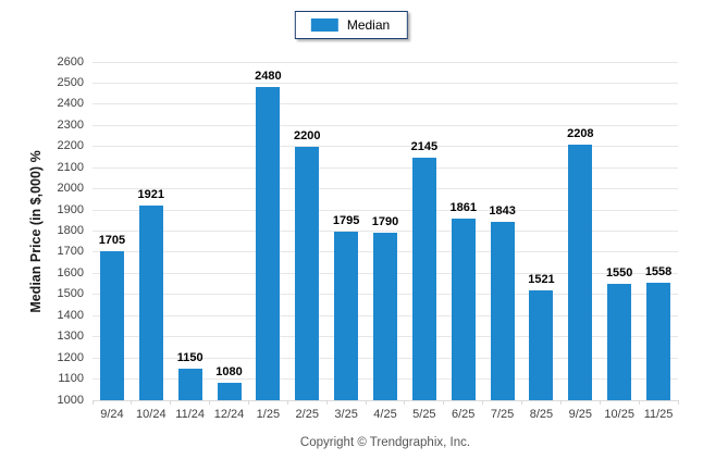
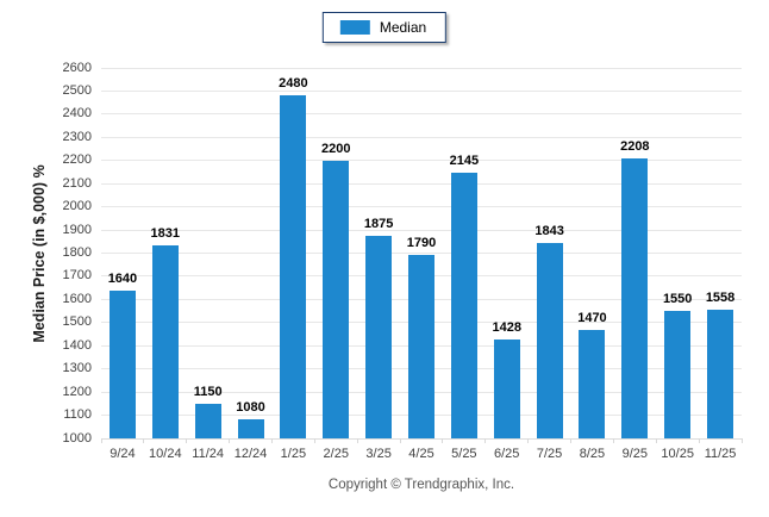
9/24: 1705 -> 1640
10/24: 1921 -> 1831
3/25: 1795 -> 1875
6/25: 1861 -> 1428
8/25: 1521 -> 1470
